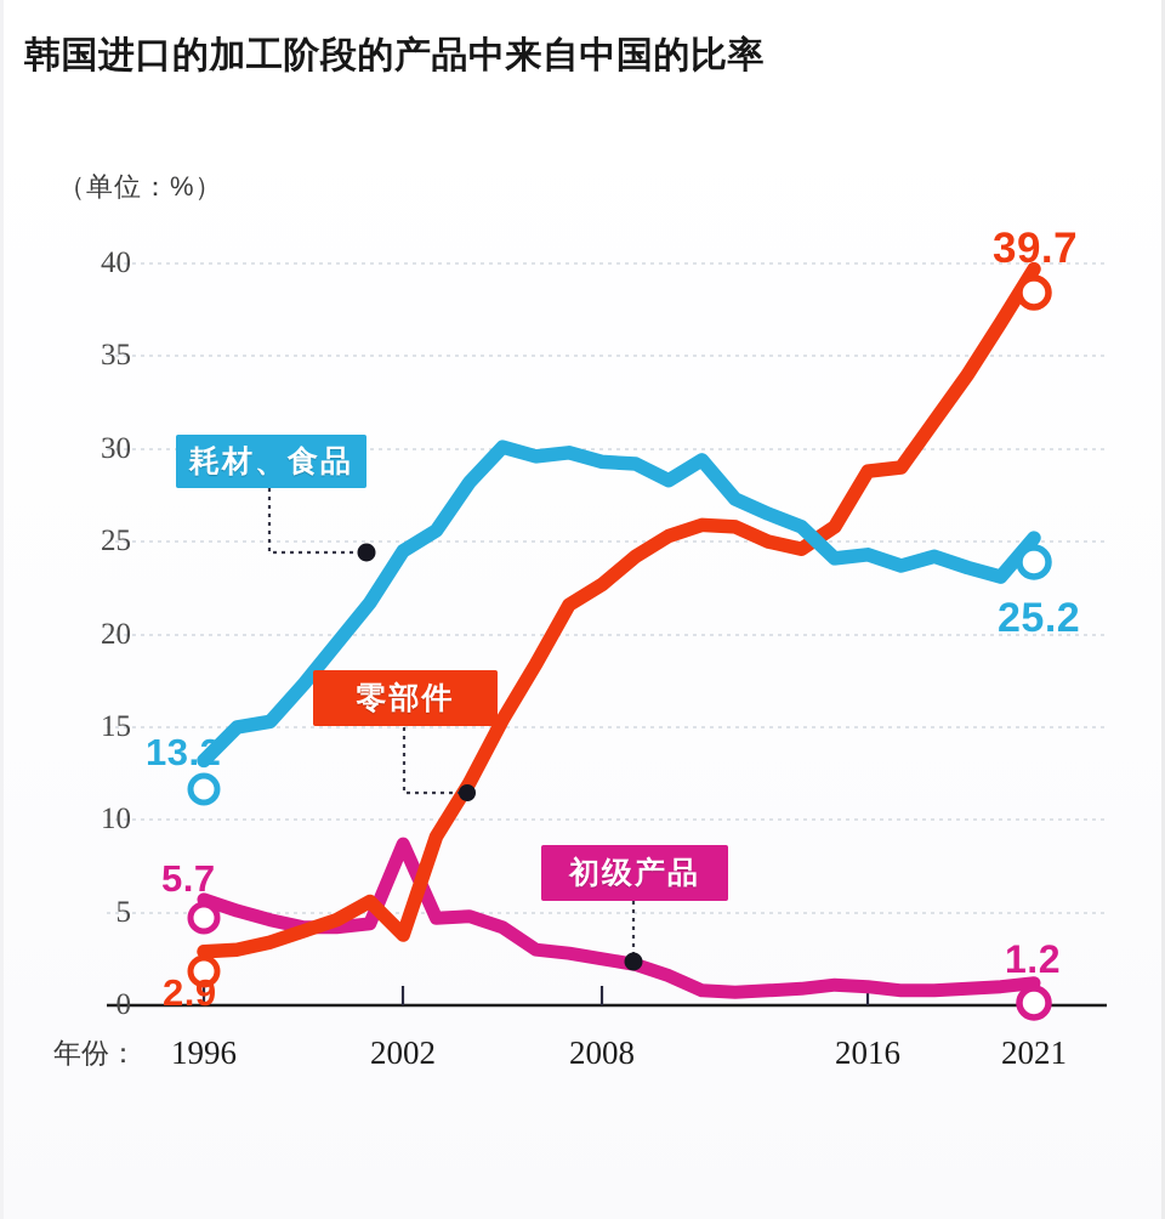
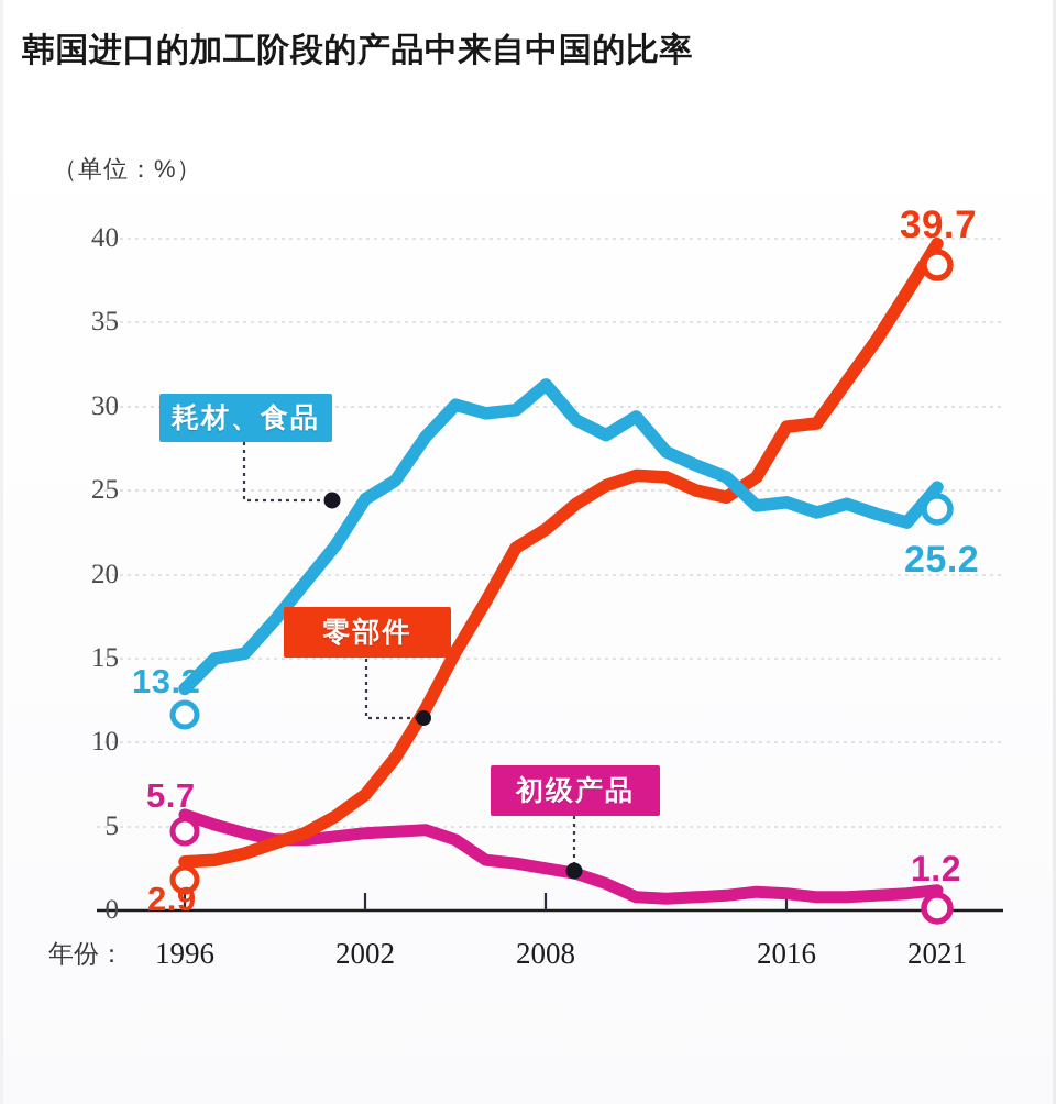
零部件/2002: 3.8 -> 6.9
初级产品/2002: 8.7 -> 4.6
耗材、食品/2008: 29.3 -> 31.3
